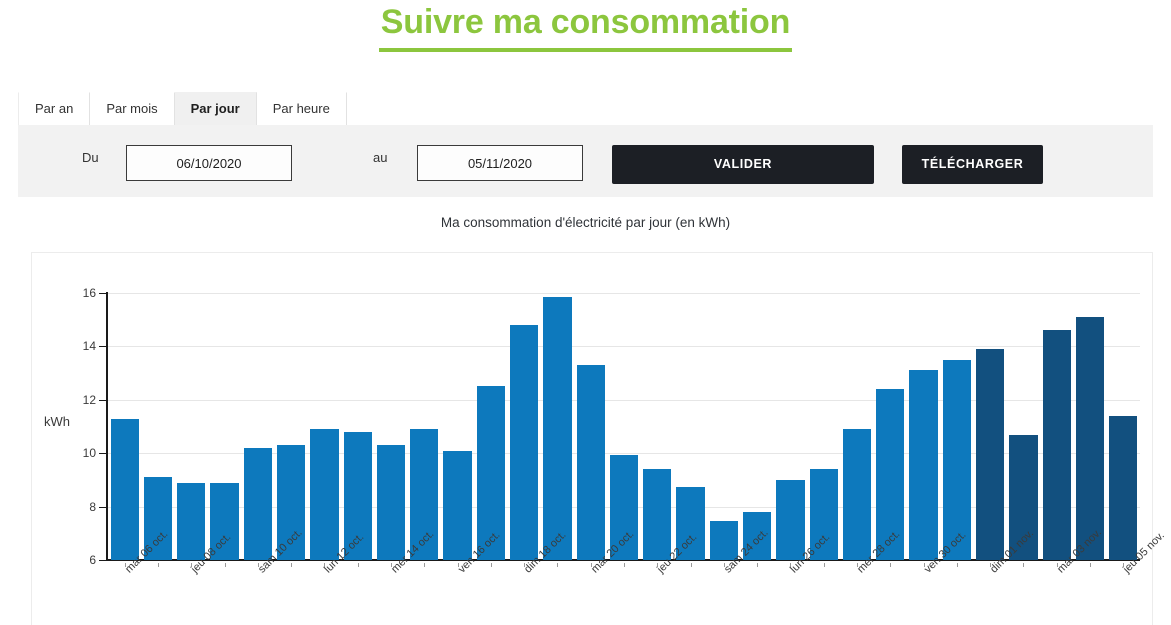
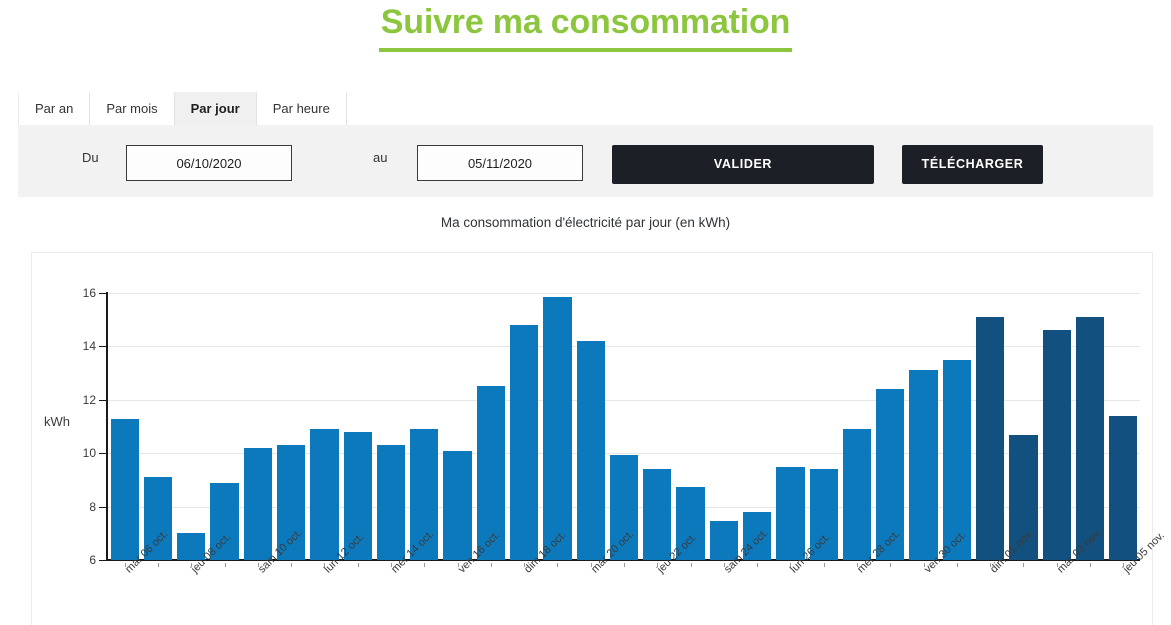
jeu 08 oct.: 8.9 -> 7.0
mar 20 oct.: 13.3 -> 14.2
lun 26 oct.: 9.0 -> 9.5
dim 01 nov.: 13.9 -> 15.1
